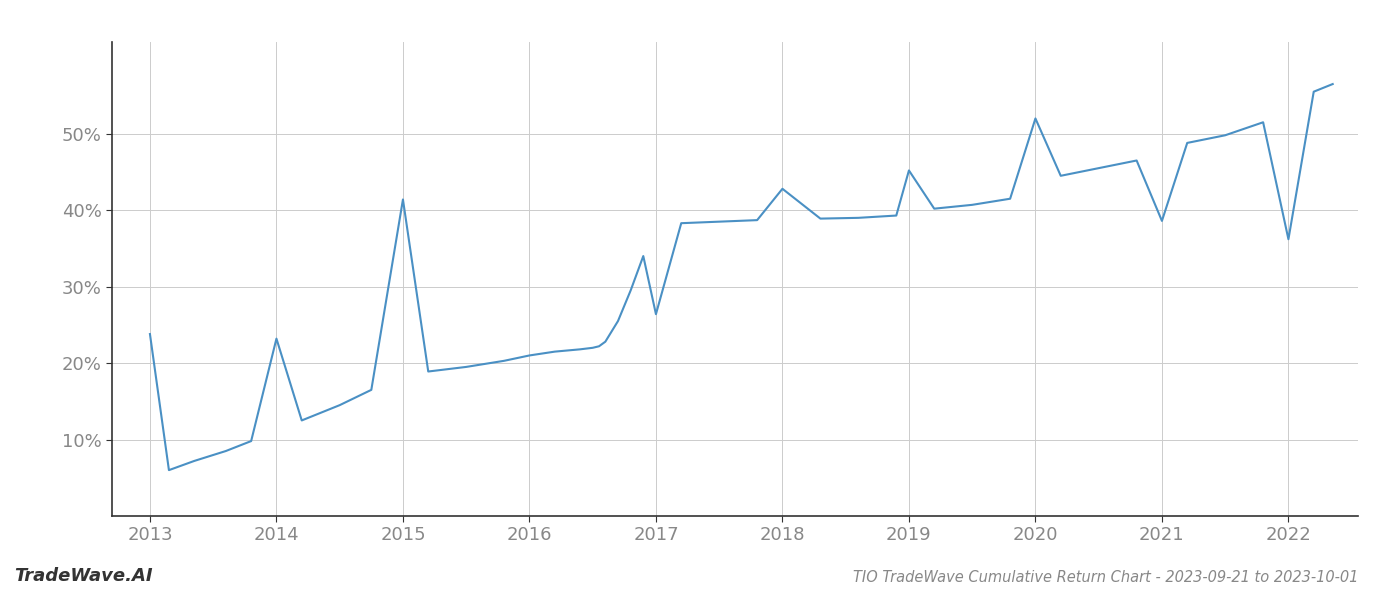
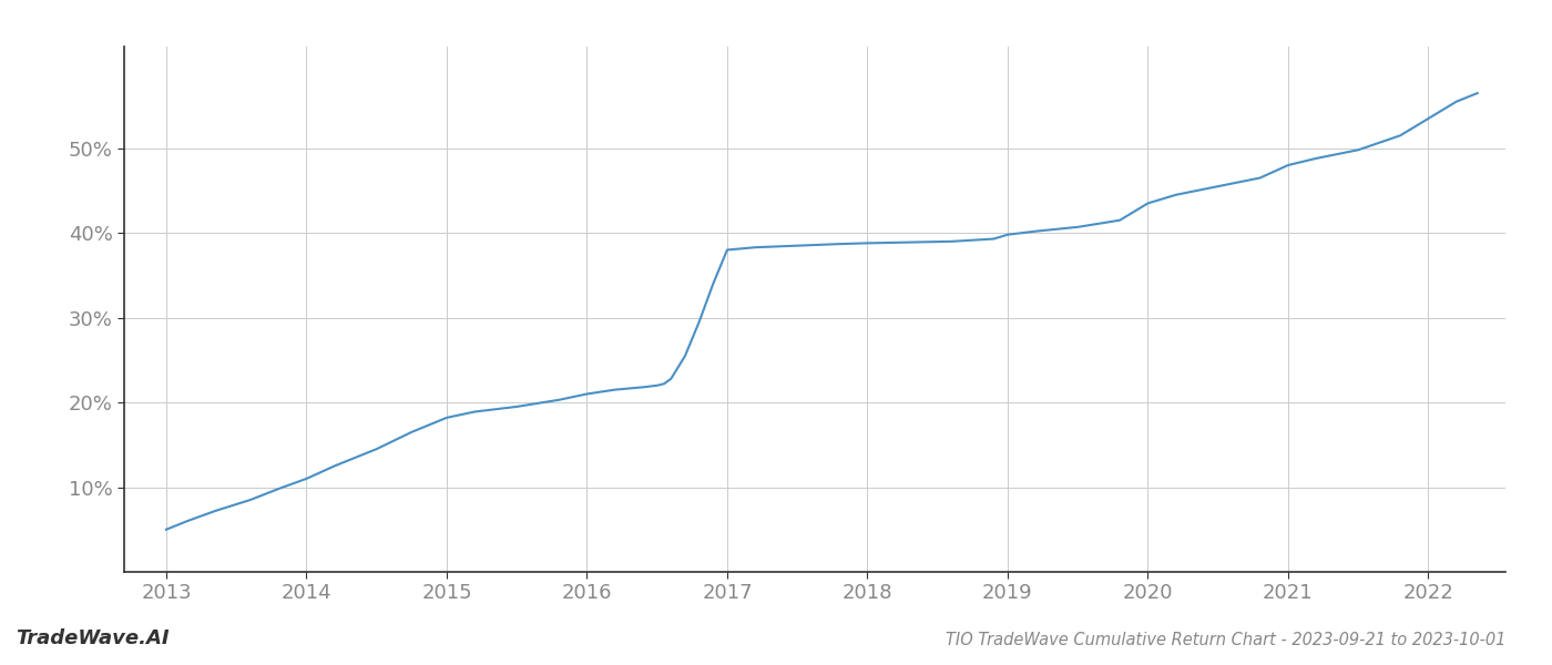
2013: 23.8% -> 5.0%
2014: 23.2% -> 11.0%
2015: 41.4% -> 18.2%
2017: 26.4% -> 38.0%
2018: 42.8% -> 38.8%
2019: 45.2% -> 39.8%
2020: 52.0% -> 43.5%
2021: 38.6% -> 48.0%
2022: 36.2% -> 53.5%
